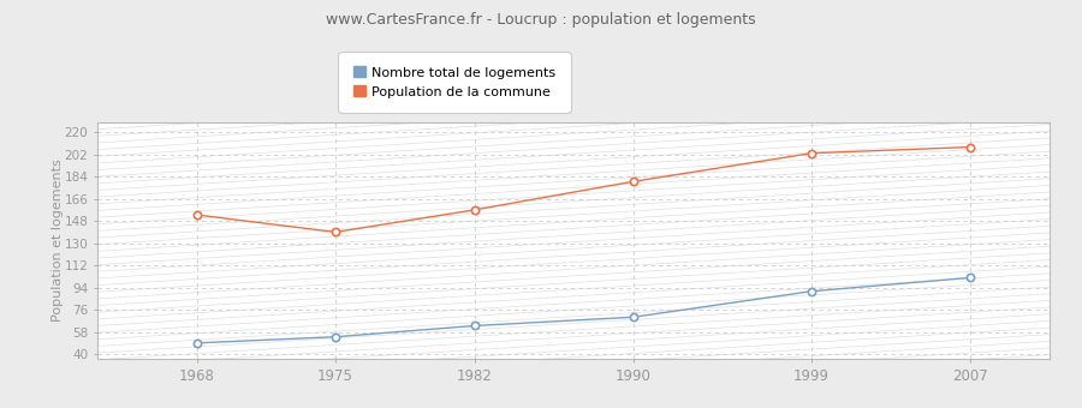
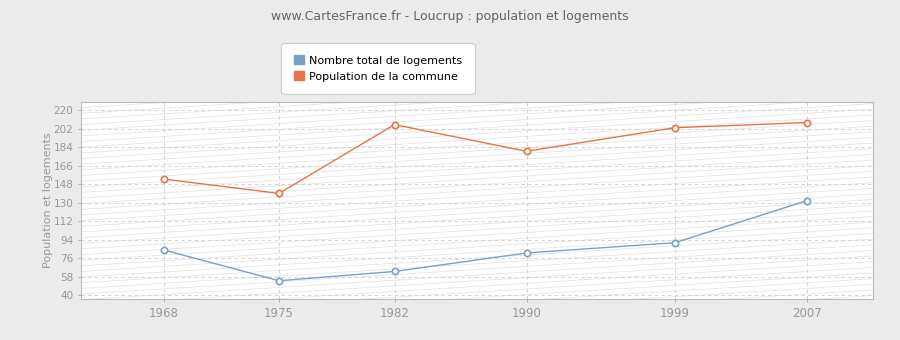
Nombre total de logements/1968: 49 -> 84
Population de la commune/1982: 157 -> 206
Nombre total de logements/1990: 70 -> 81
Nombre total de logements/2007: 102 -> 132
